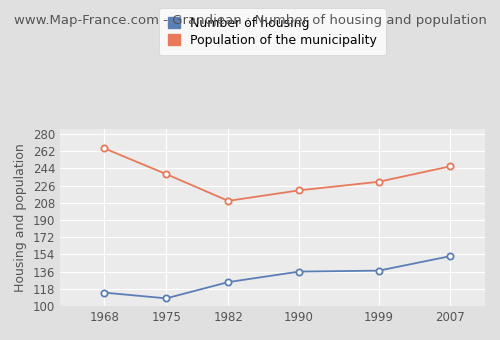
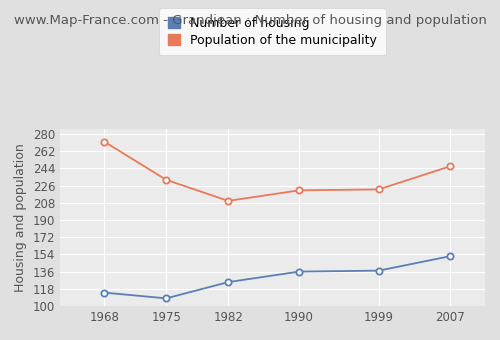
Population of the municipality/1968: 265 -> 272
Population of the municipality/1975: 238 -> 232
Population of the municipality/1999: 230 -> 222
